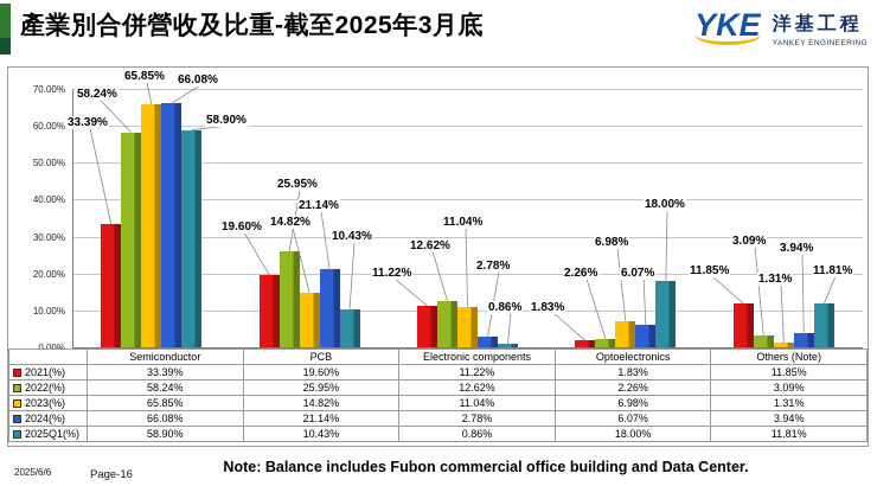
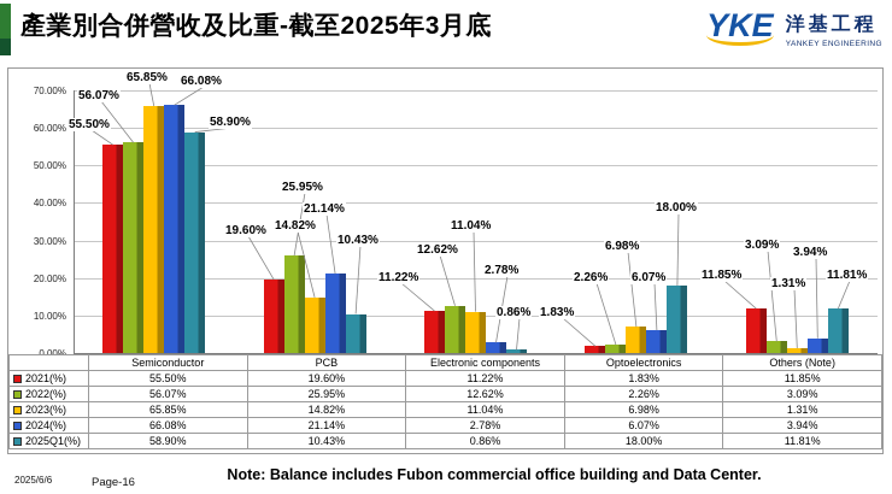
2021(%)/Semiconductor: 33.39% -> 55.50%
2022(%)/Semiconductor: 58.24% -> 56.07%
